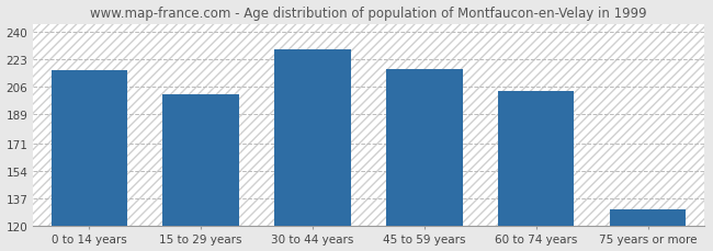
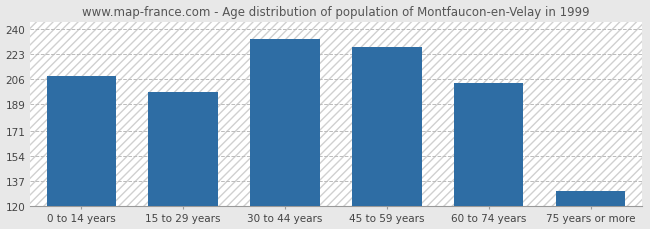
0 to 14 years: 216 -> 208
15 to 29 years: 201 -> 197
30 to 44 years: 229 -> 233
45 to 59 years: 217 -> 228
